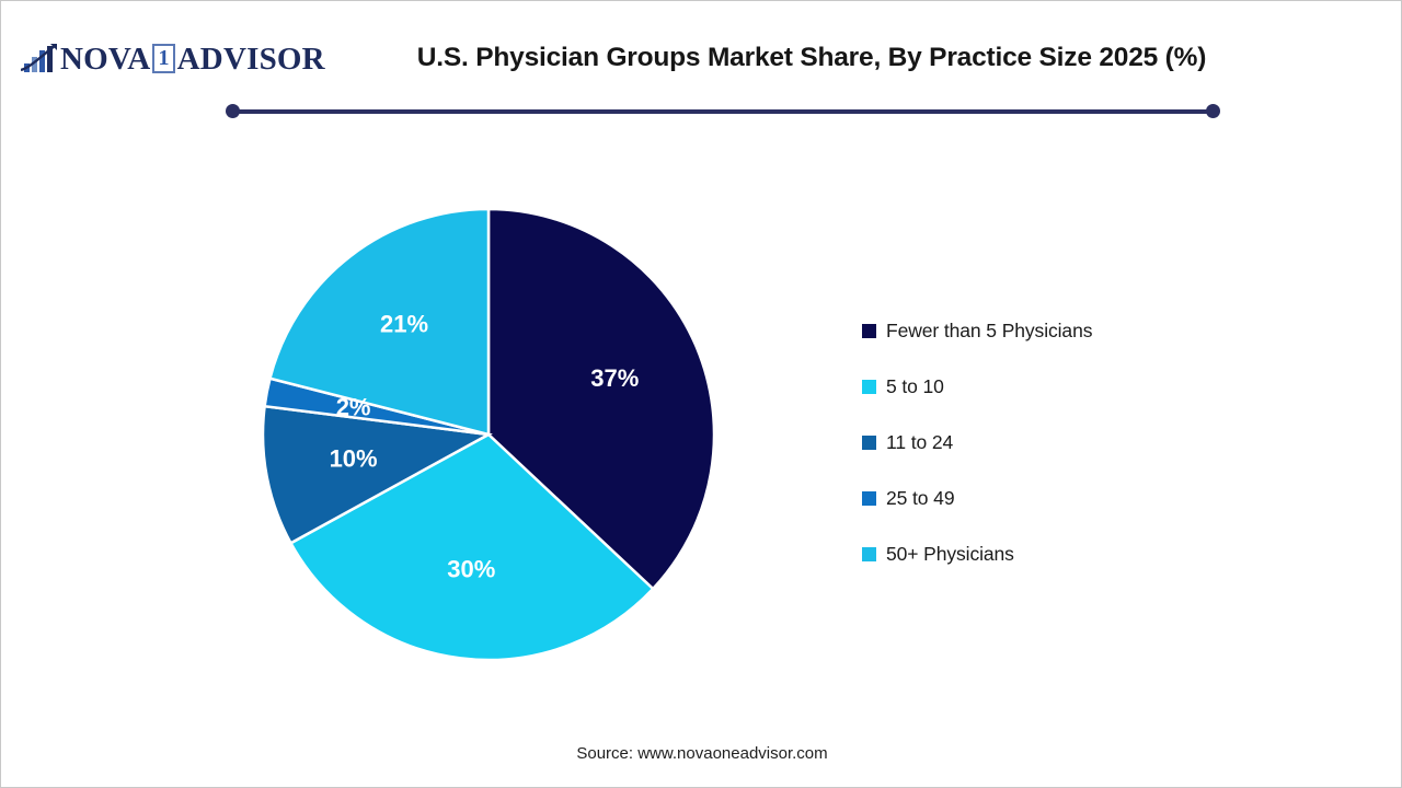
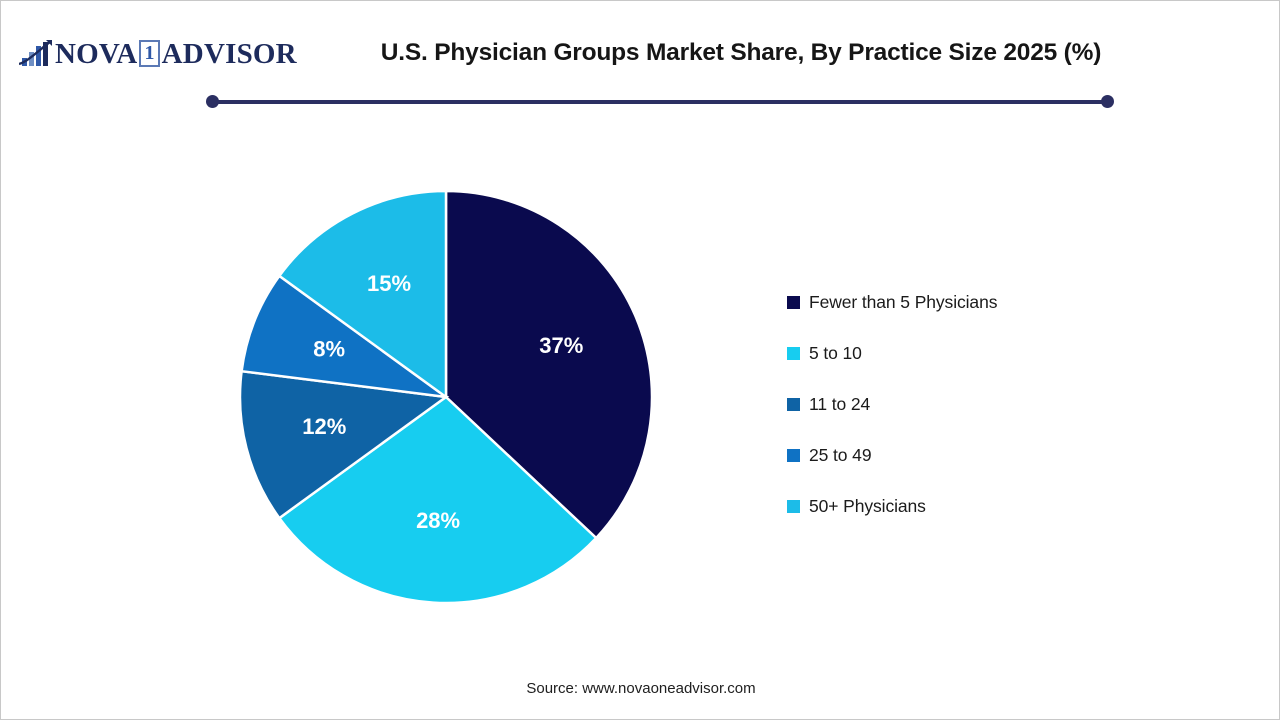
5 to 10: 30% -> 28%
11 to 24: 10% -> 12%
25 to 49: 2% -> 8%
50+ Physicians: 21% -> 15%
